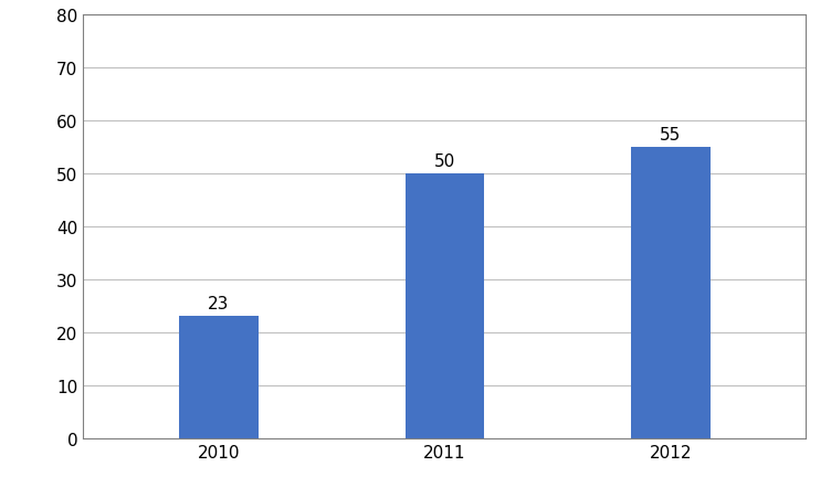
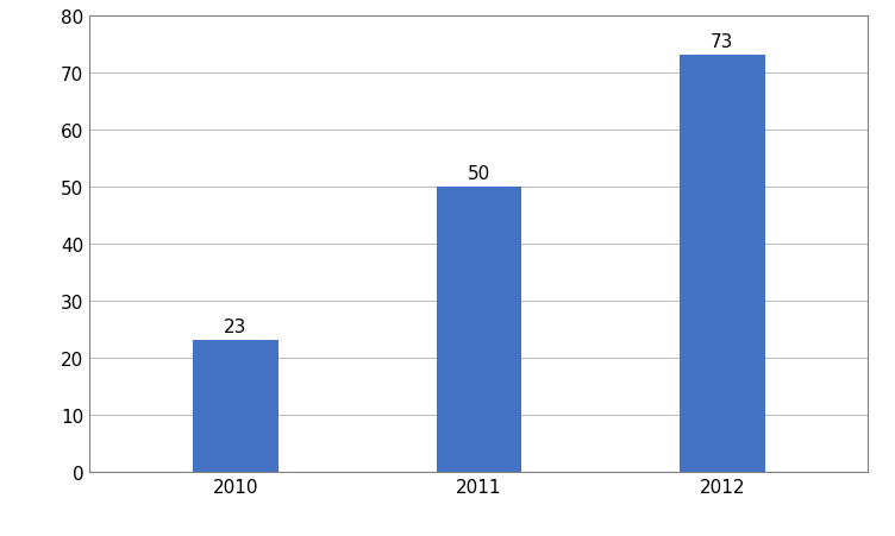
2012: 55 -> 73
